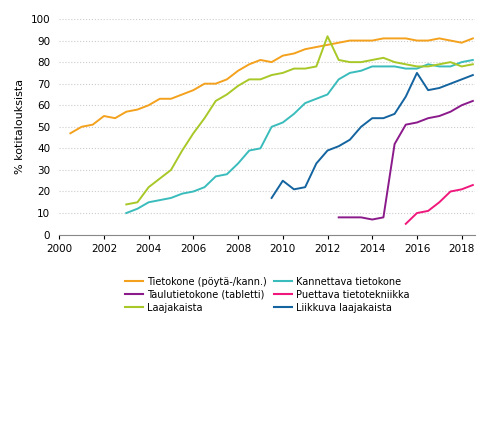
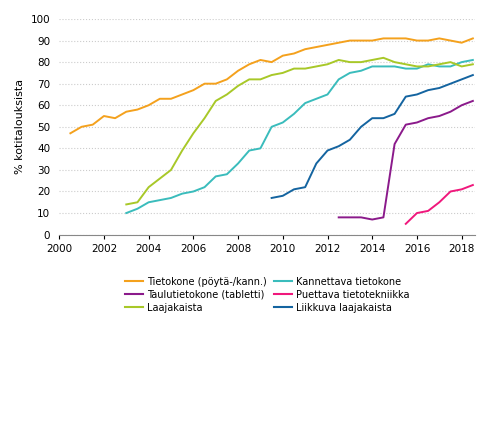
Liikkuva laajakaista/2010: 25 -> 18
Laajakaista/2012: 92 -> 79
Liikkuva laajakaista/2016: 75 -> 65
